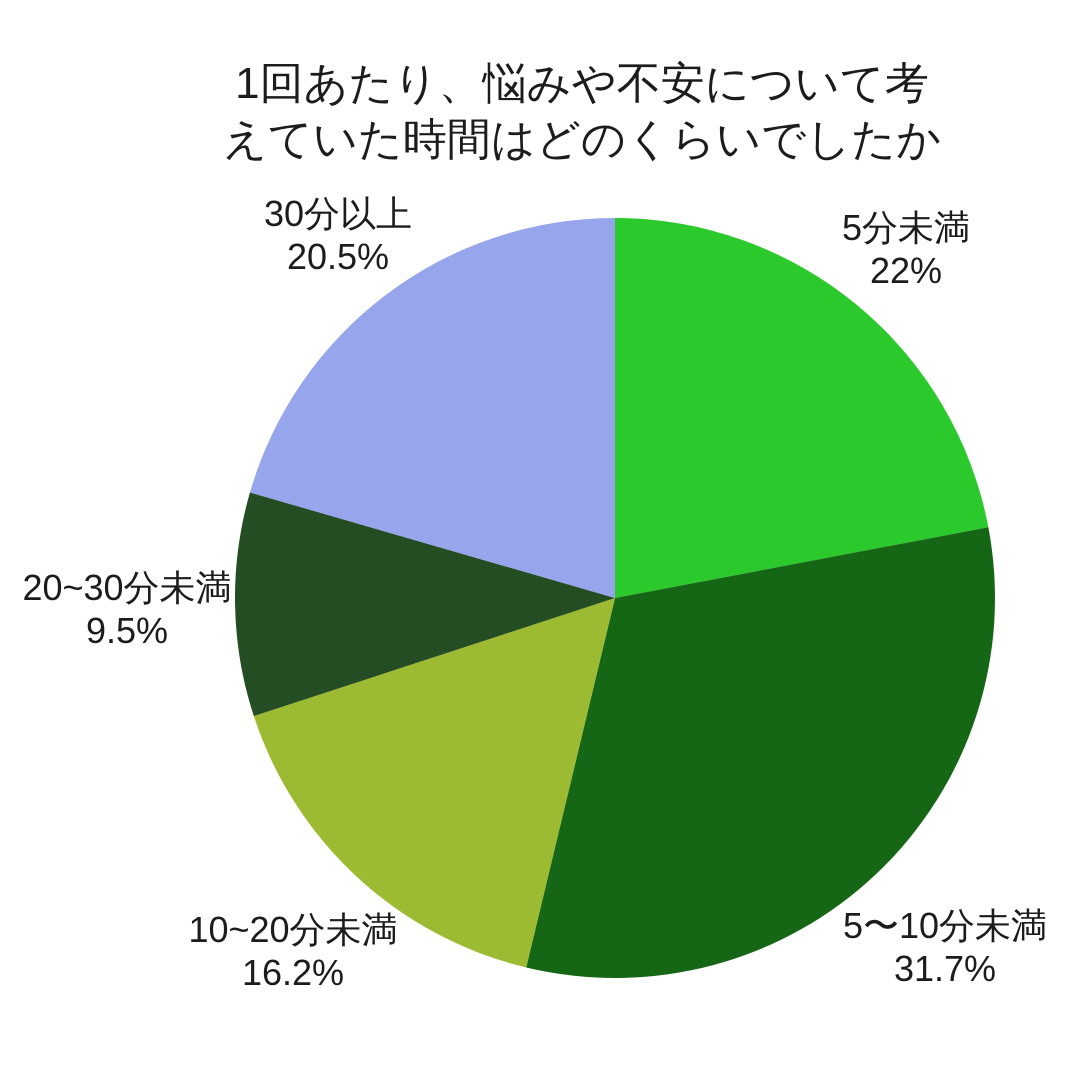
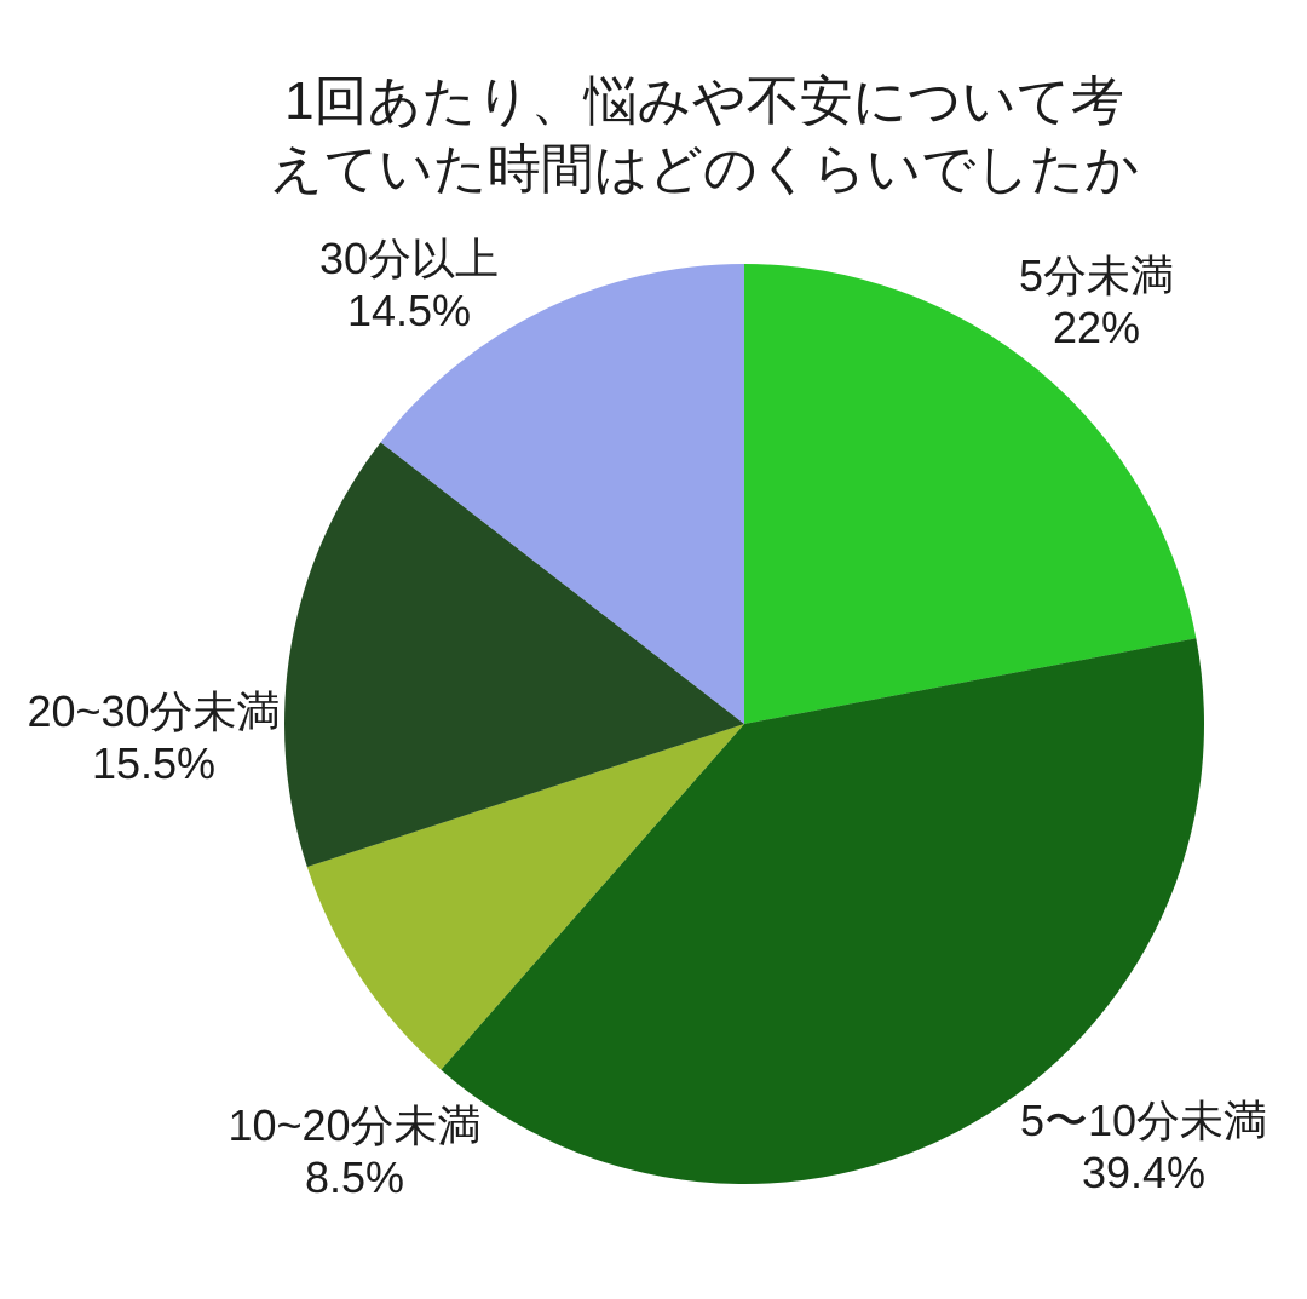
5〜10分未満: 31.7% -> 39.4%
10~20分未満: 16.2% -> 8.5%
20~30分未満: 9.5% -> 15.5%
30分以上: 20.5% -> 14.5%
